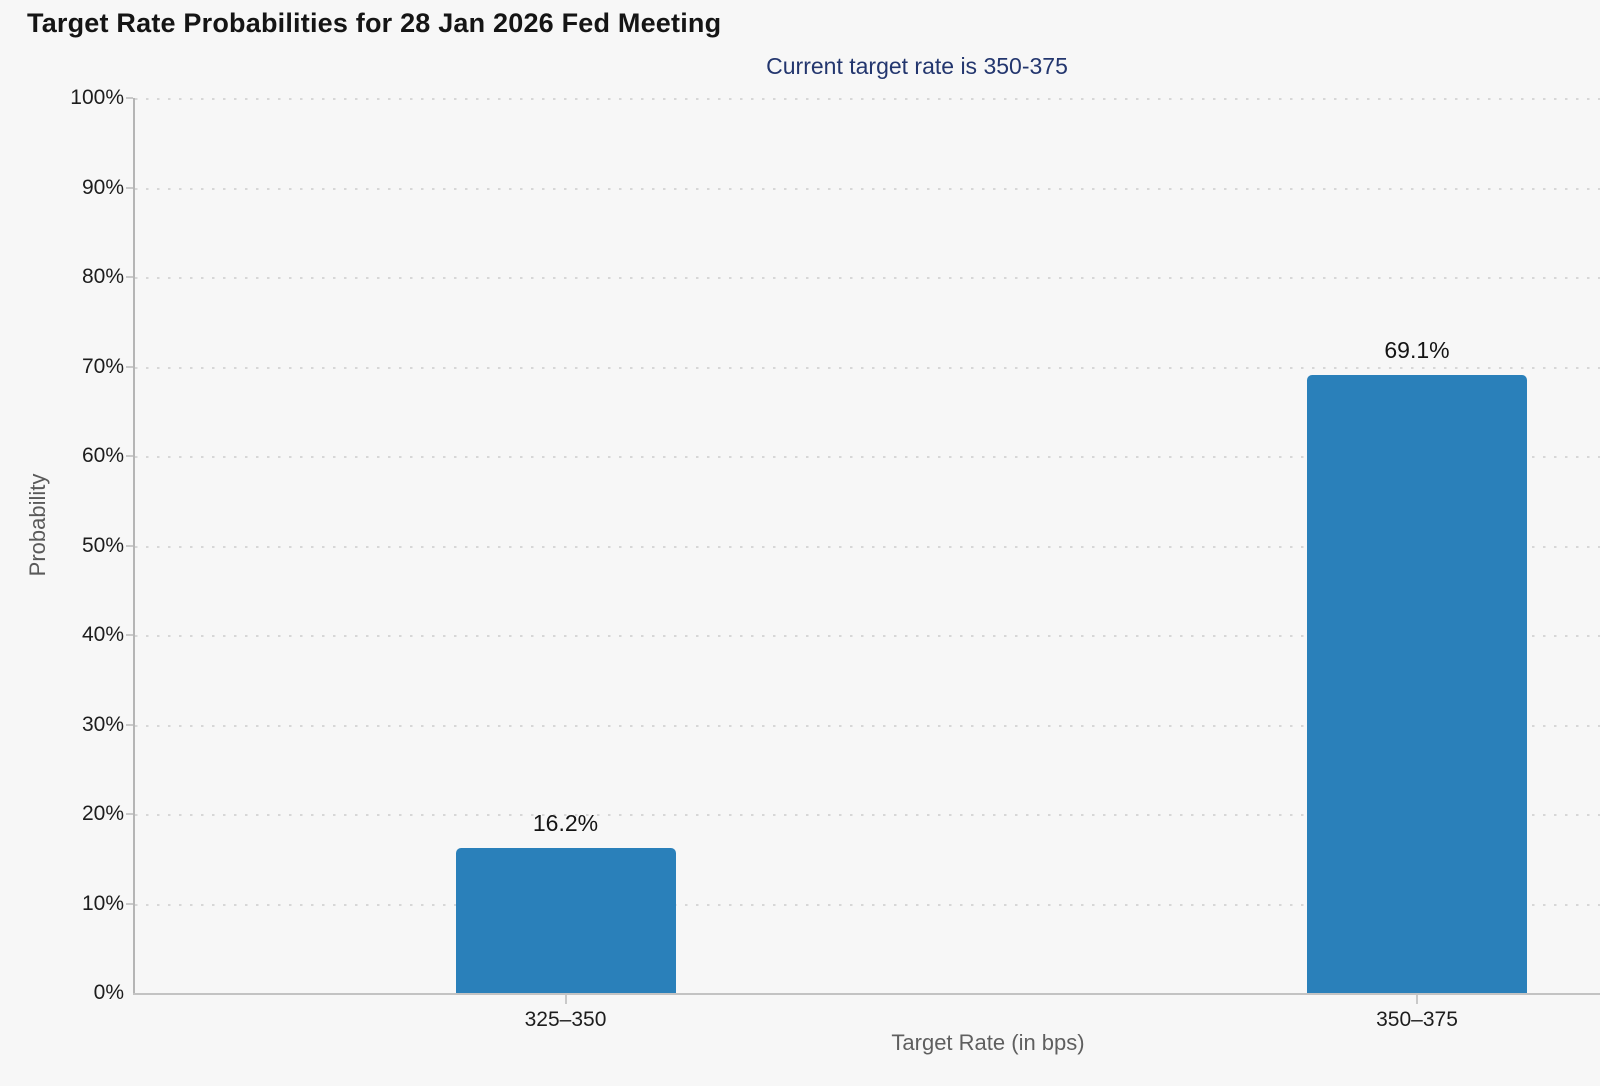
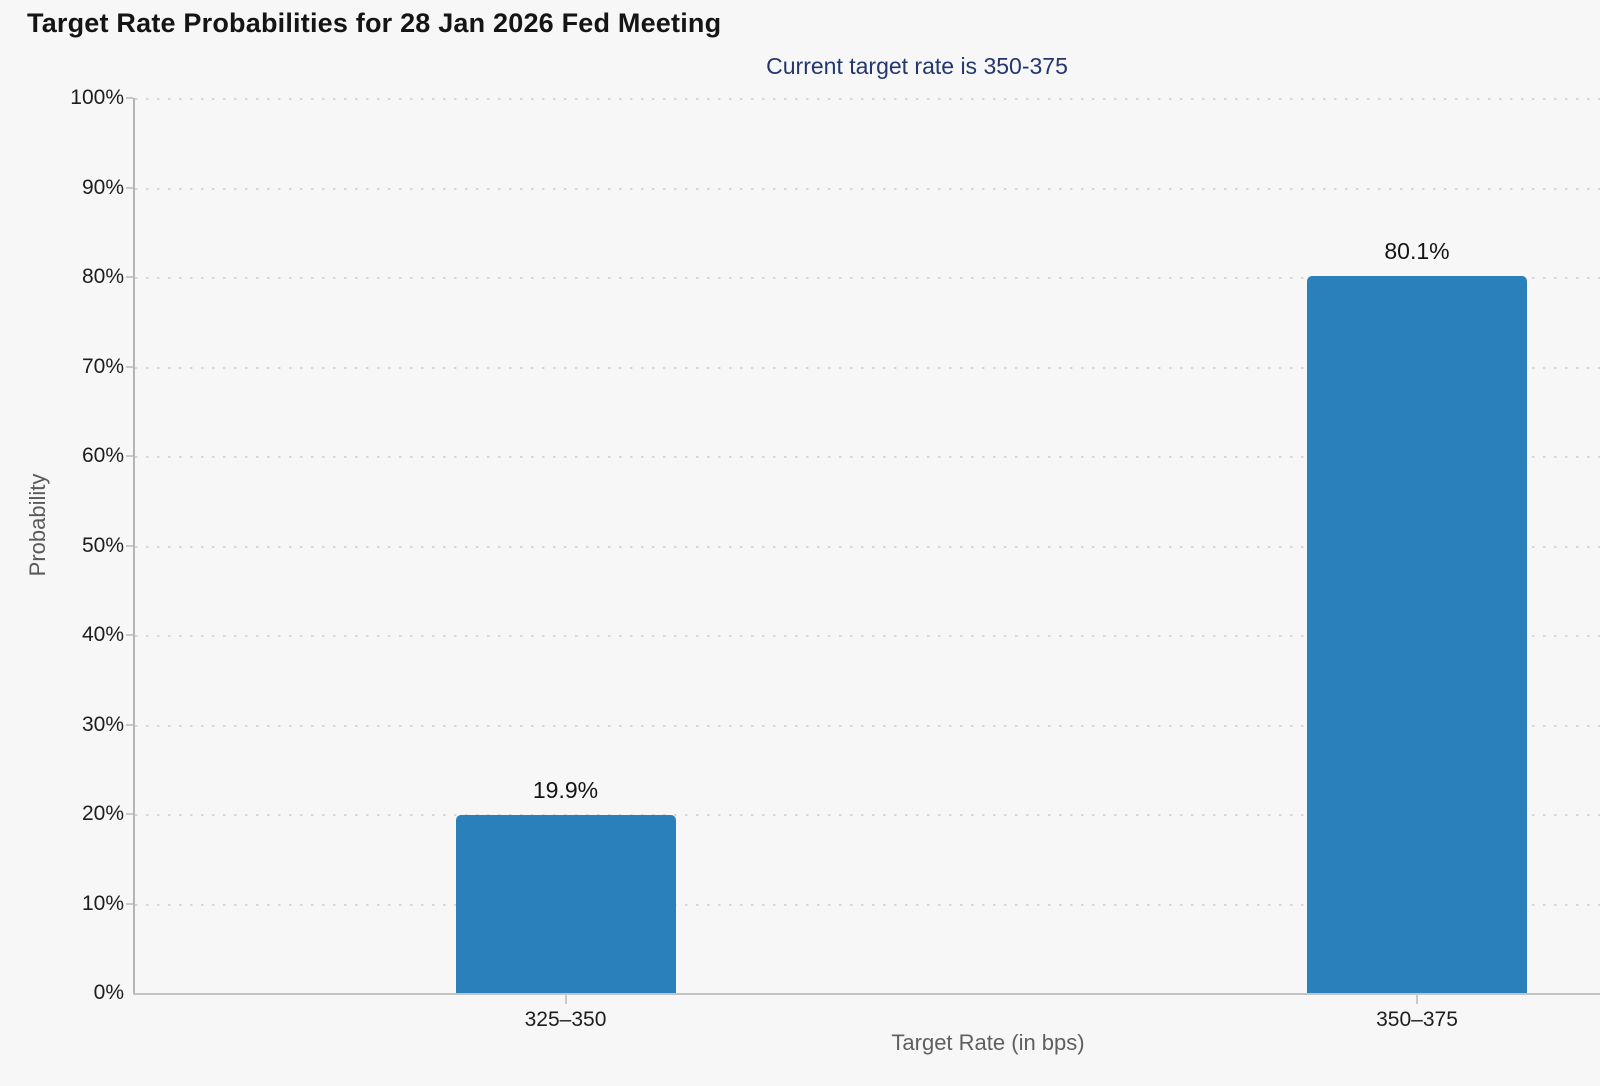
325–350: 16.2% -> 19.9%
350–375: 69.1% -> 80.1%
